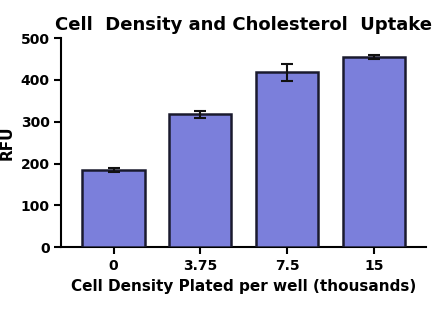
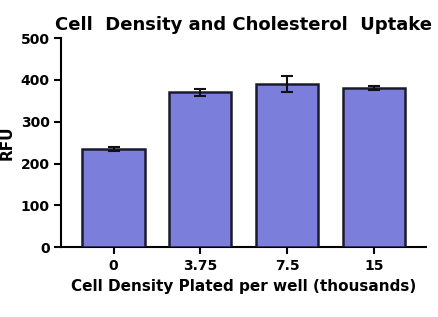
0: 185 -> 235
3.75: 318 -> 370
7.5: 418 -> 390
15: 455 -> 380
